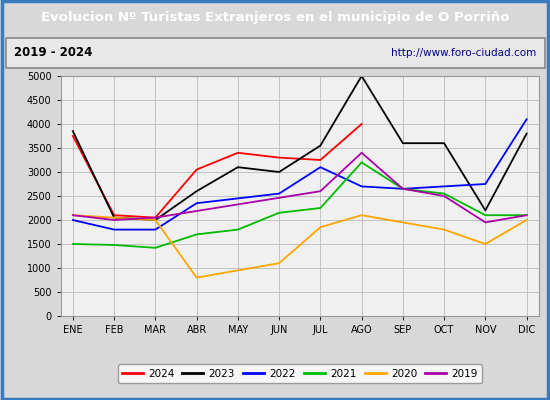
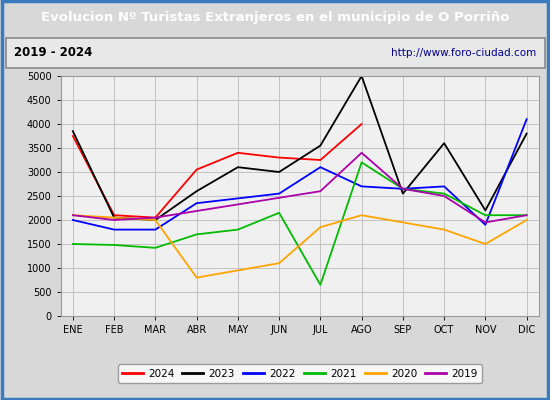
2021/JUL: 2250 -> 650
2023/SEP: 3600 -> 2550
2022/NOV: 2750 -> 1900
